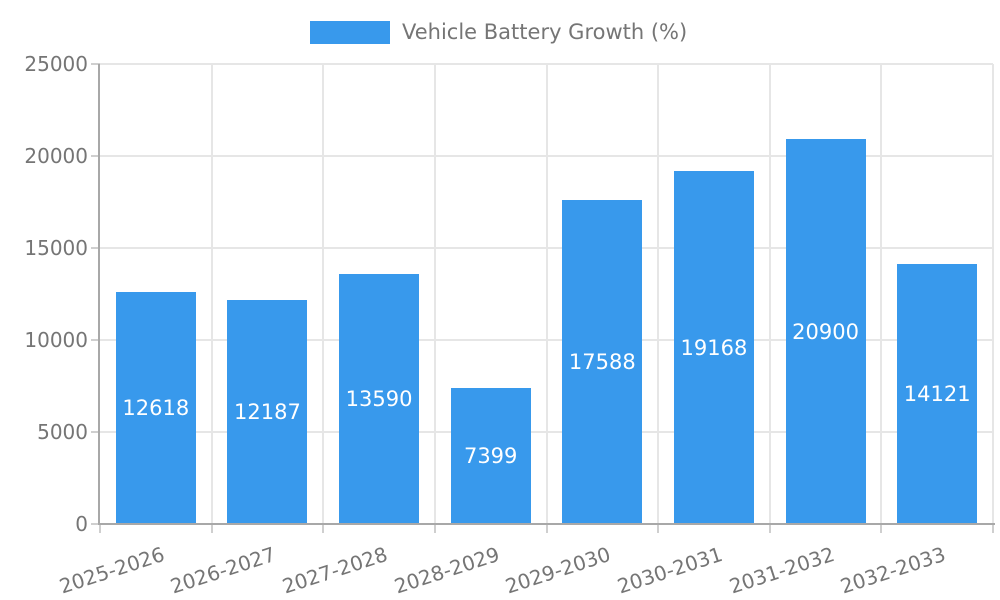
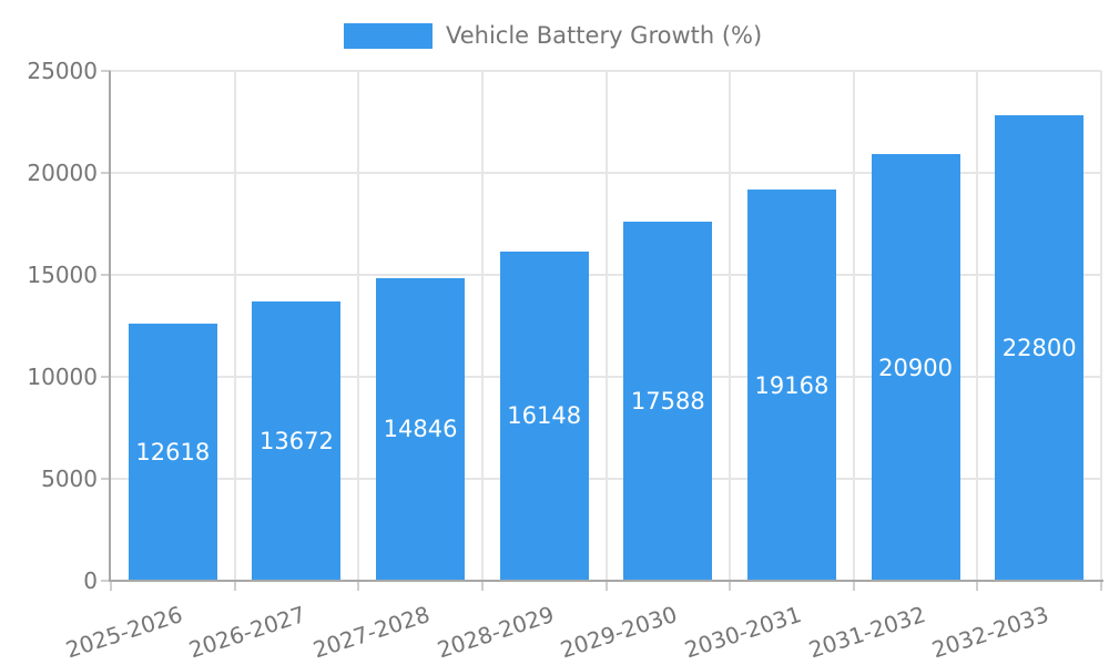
2026-2027: 12187 -> 13672
2027-2028: 13590 -> 14846
2028-2029: 7399 -> 16148
2032-2033: 14121 -> 22800
